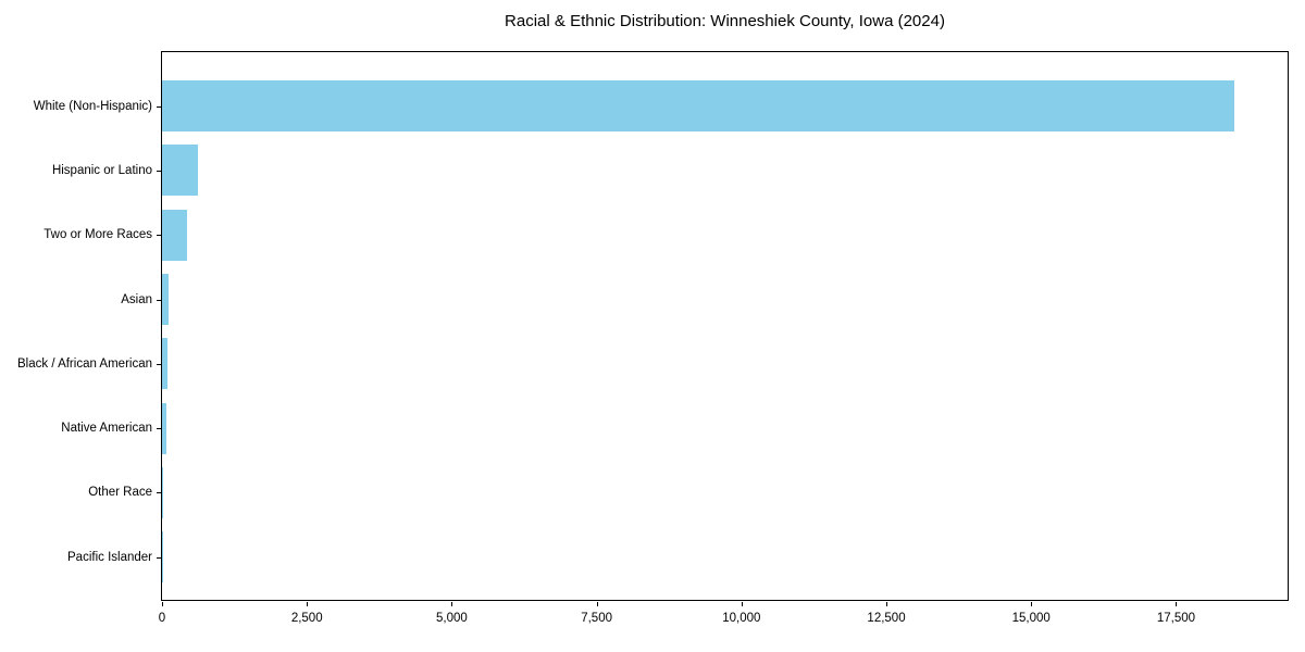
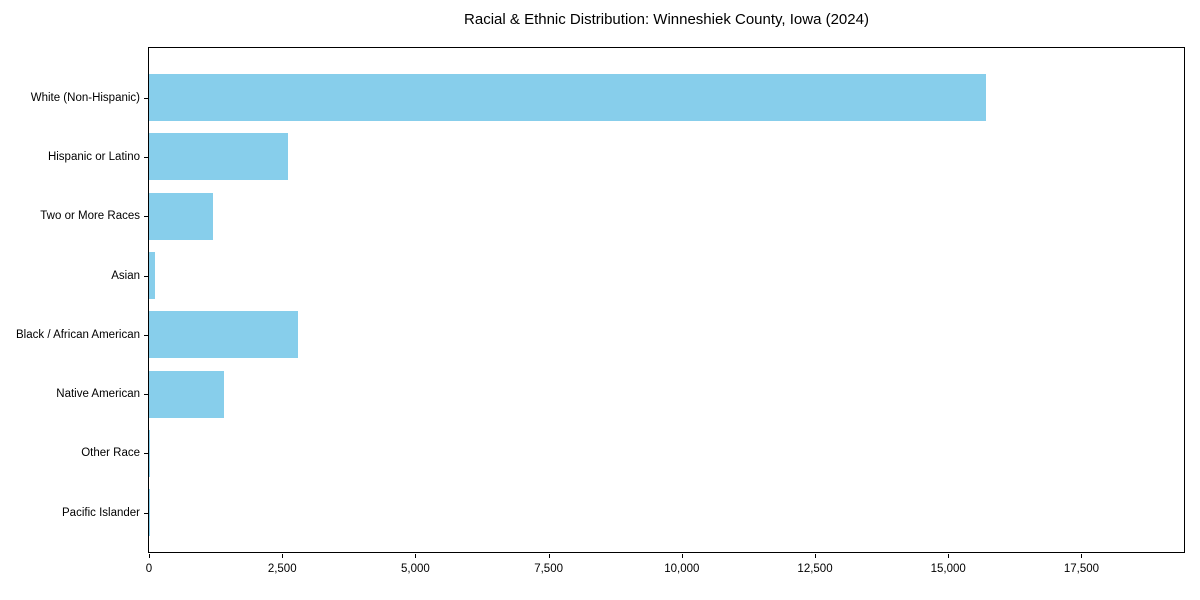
White (Non-Hispanic): 18500 -> 15700
Hispanic or Latino: 600 -> 2600
Two or More Races: 400 -> 1200
Black / African American: 100 -> 2800
Native American: 100 -> 1400
